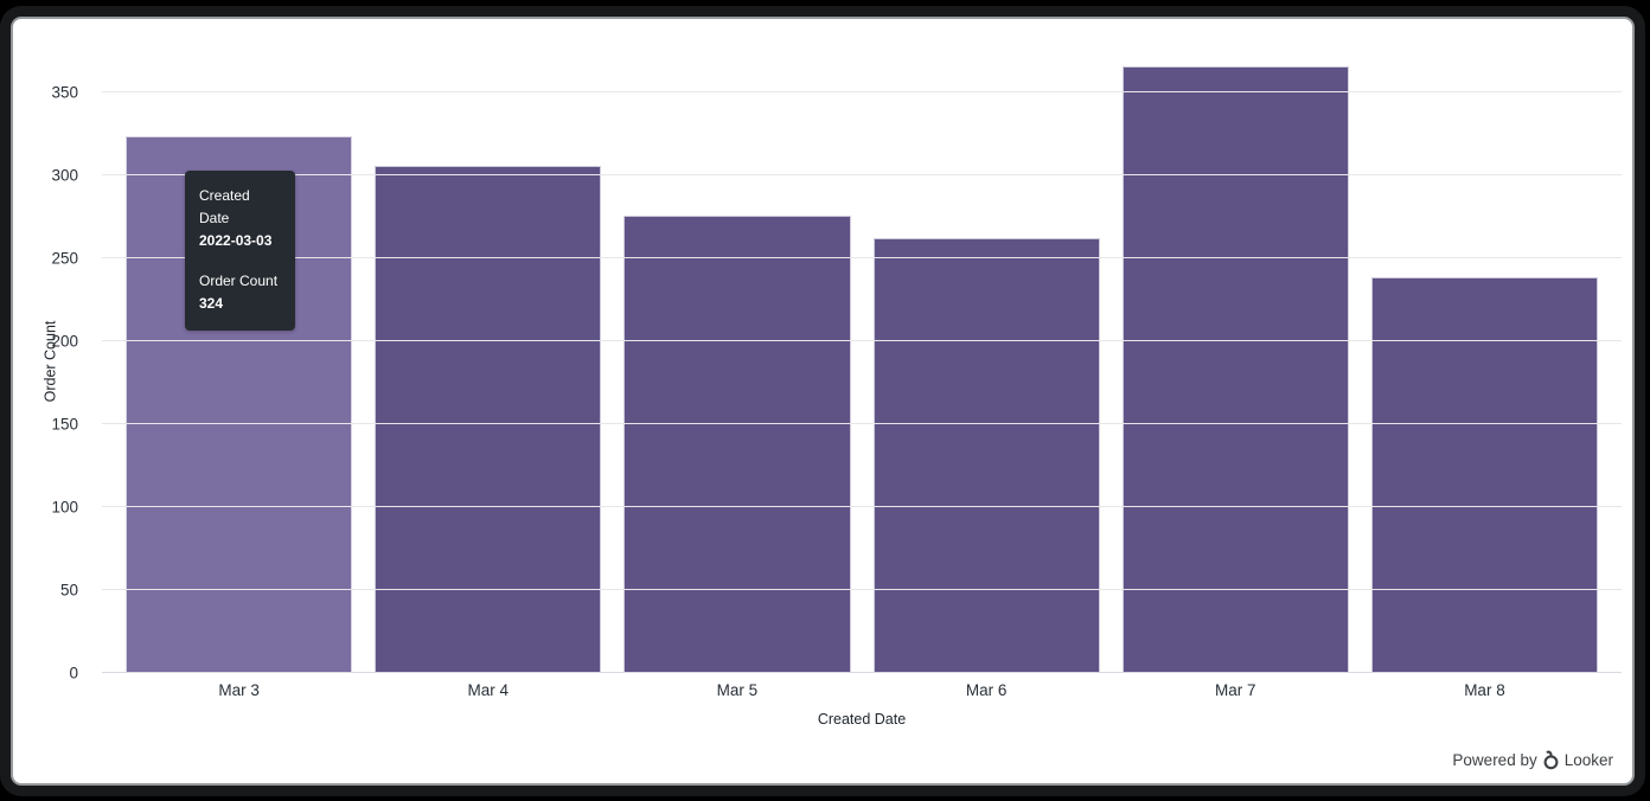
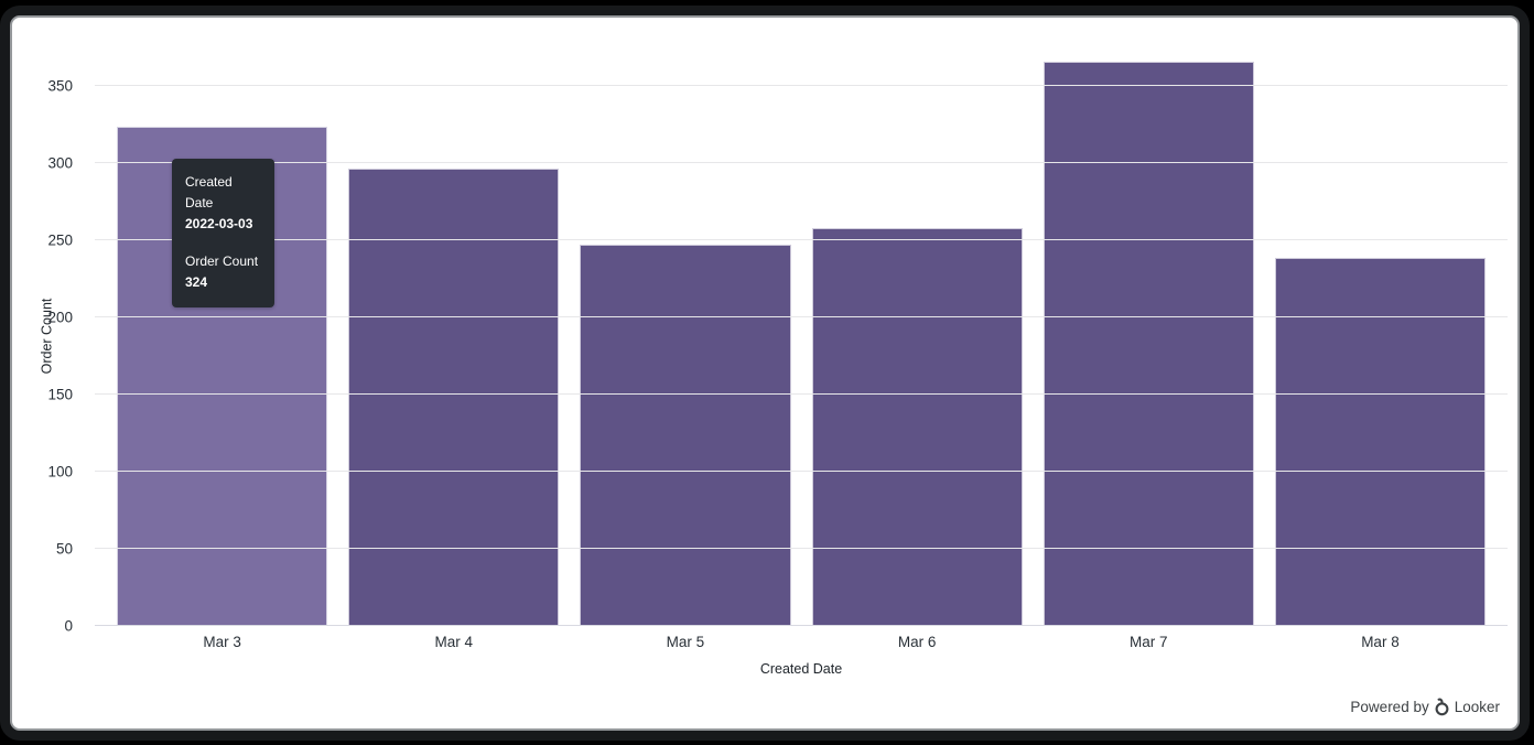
Mar 4: 306 -> 297
Mar 5: 276 -> 247
Mar 6: 262 -> 258
